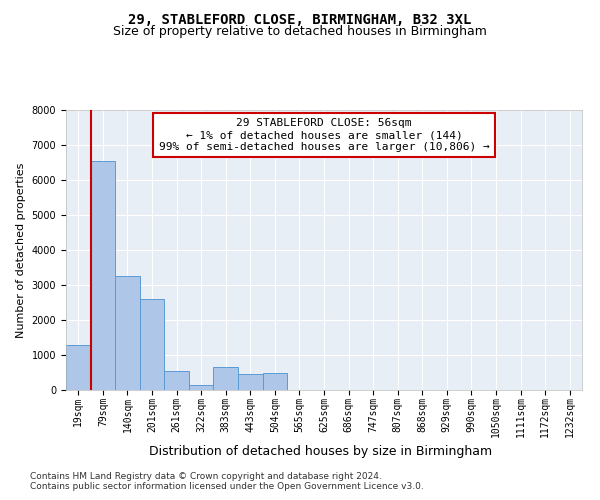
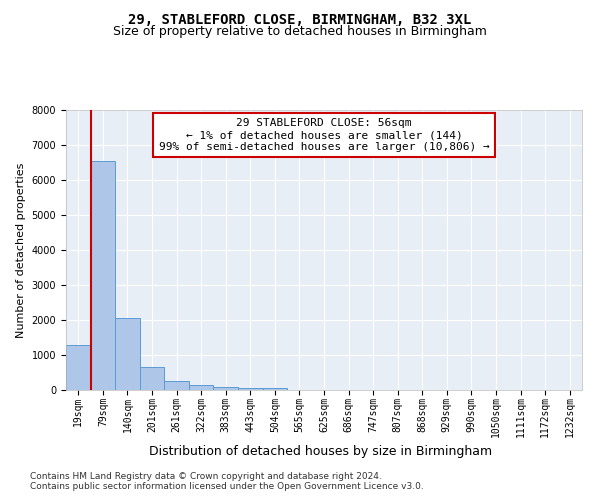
140sqm: 3250 -> 2070
201sqm: 2600 -> 650
261sqm: 550 -> 250
383sqm: 650 -> 100
443sqm: 450 -> 70
504sqm: 500 -> 70
